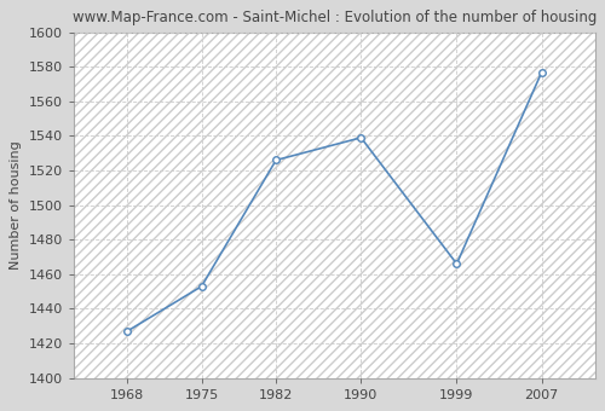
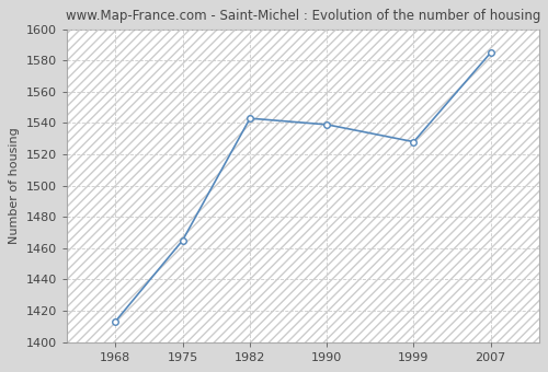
1968: 1427 -> 1413
1975: 1453 -> 1465
1982: 1526 -> 1543
1999: 1466 -> 1528
2007: 1577 -> 1585
